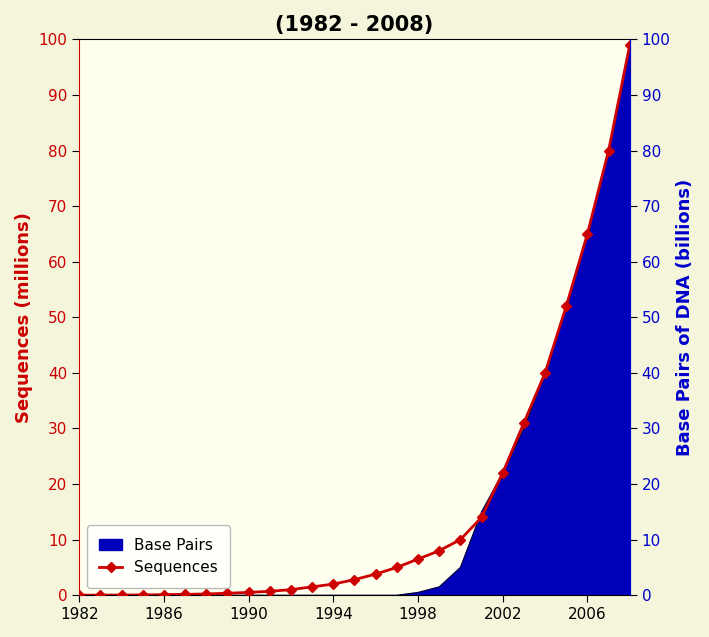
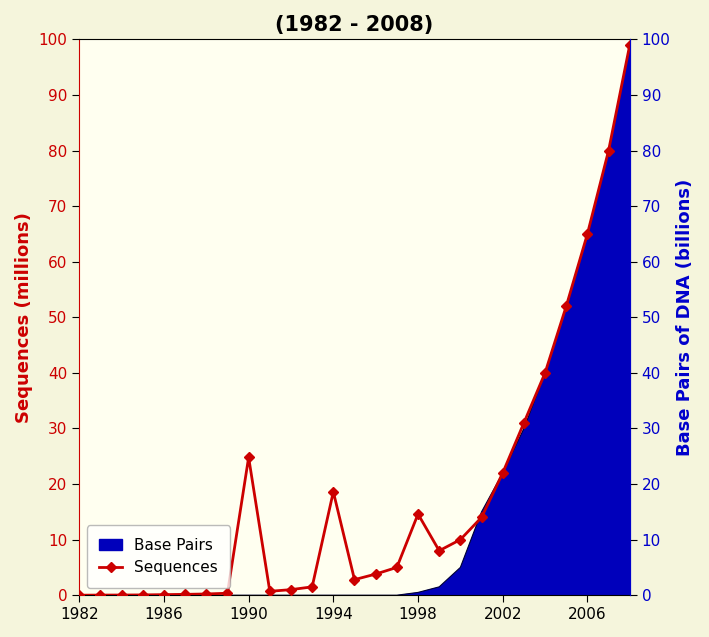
Sequences/1990: 0.5 -> 24.8
Sequences/1994: 2.0 -> 18.6
Sequences/1998: 6.5 -> 14.6
